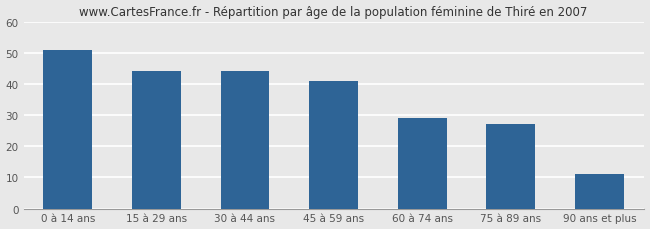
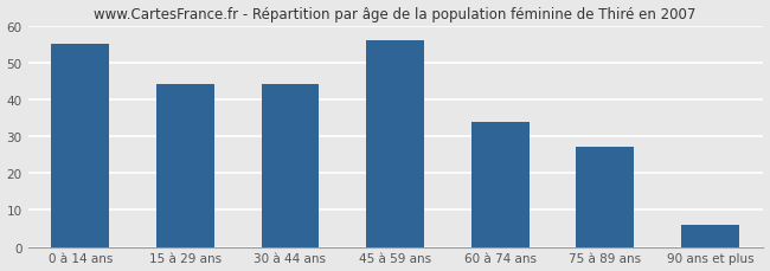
0 à 14 ans: 51 -> 55
45 à 59 ans: 41 -> 56
60 à 74 ans: 29 -> 34
90 ans et plus: 11 -> 6
